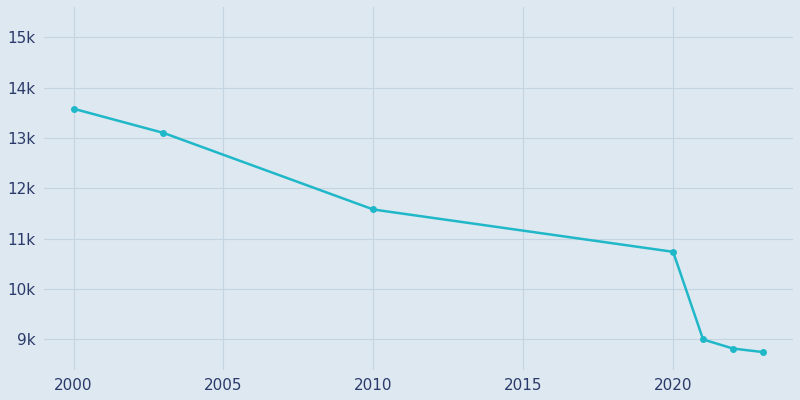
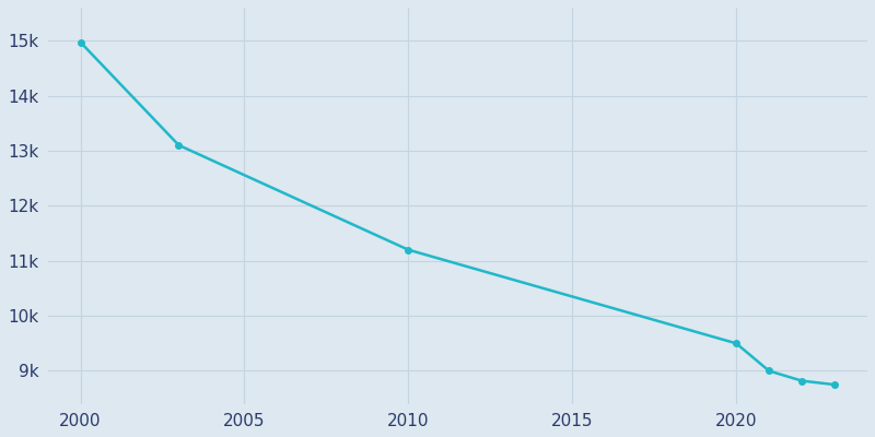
2000: 13.58k -> 14.97k
2010: 11.58k -> 11.20k
2020: 10.74k -> 9.50k
